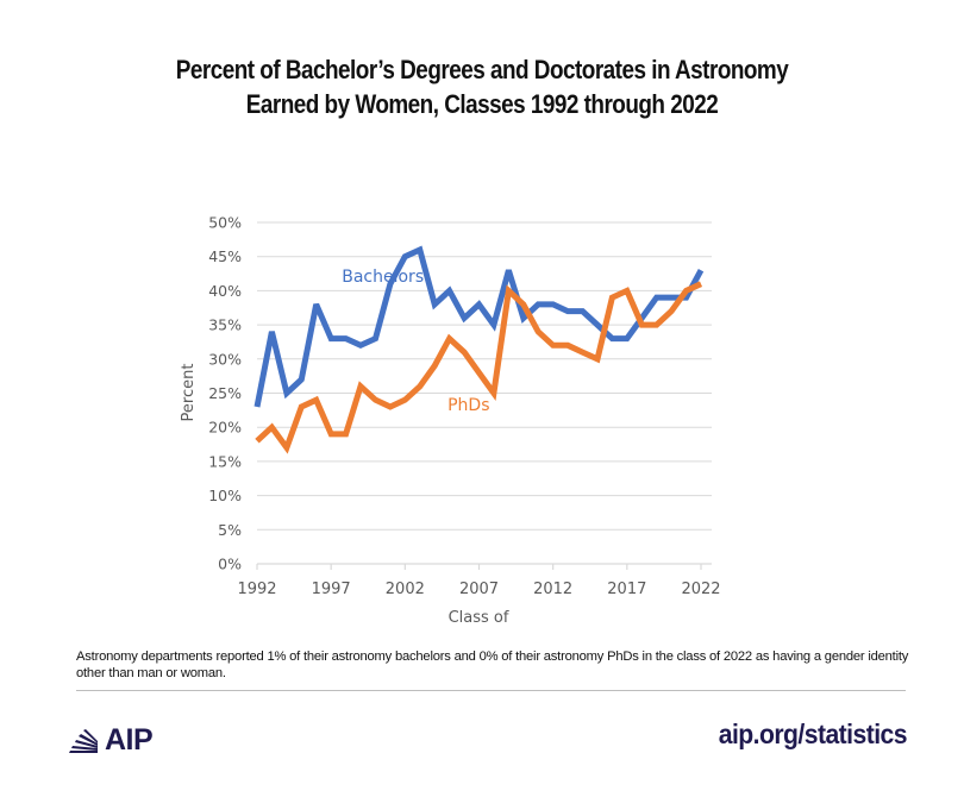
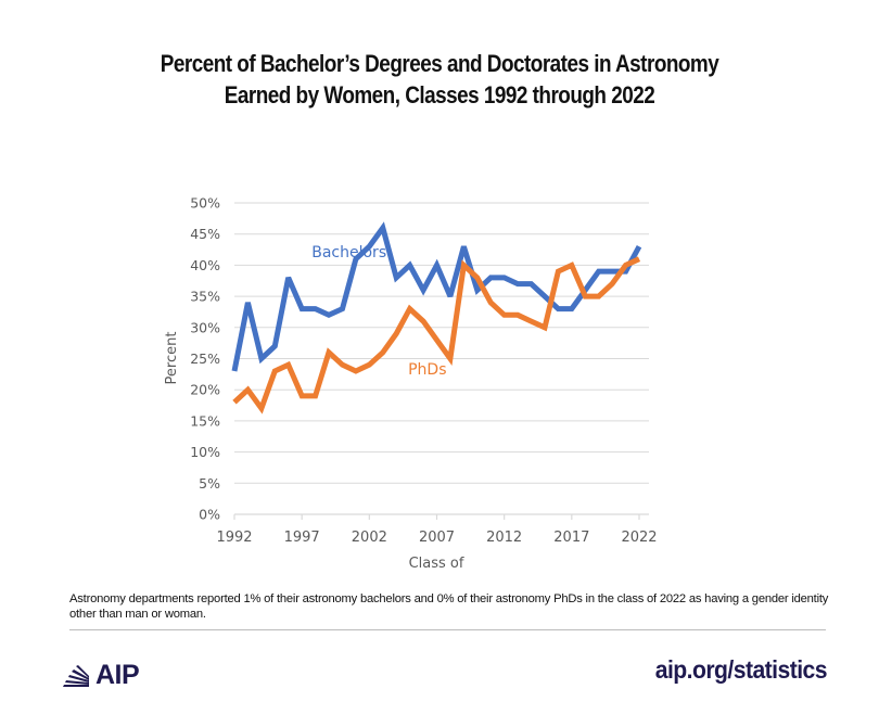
Bachelors/2002: 45% -> 43%
Bachelors/2007: 38% -> 40%
